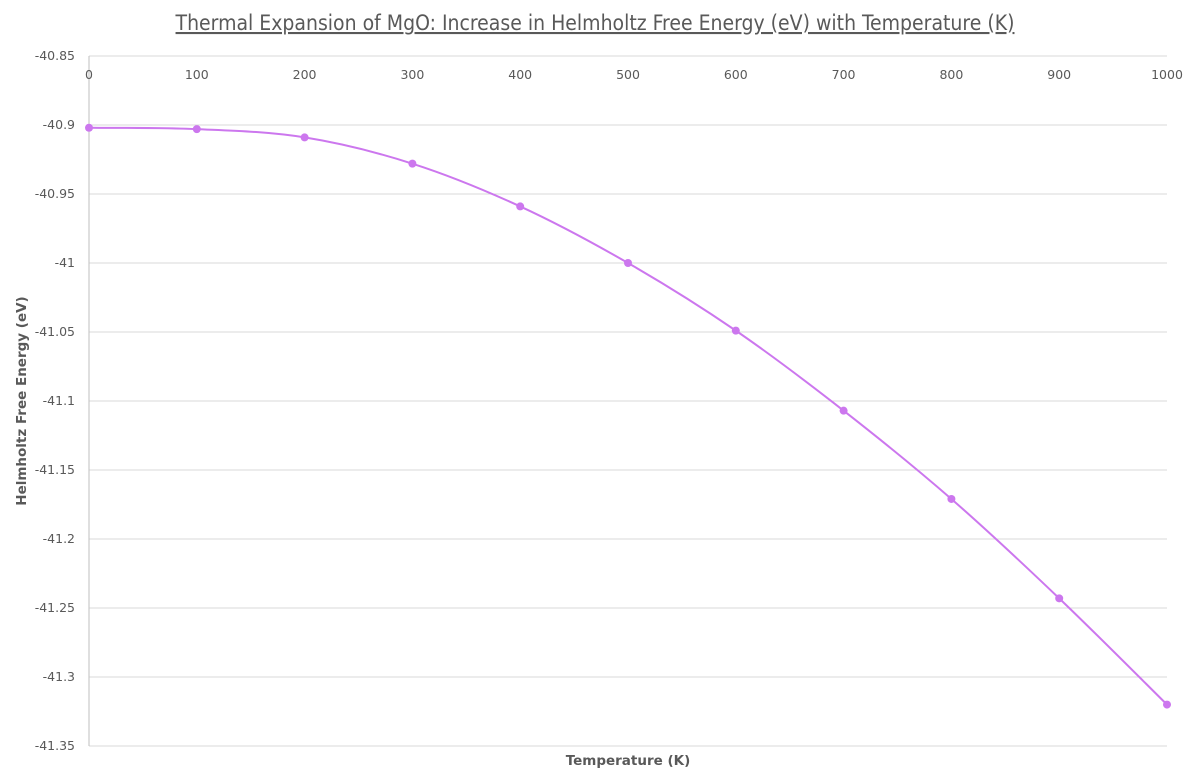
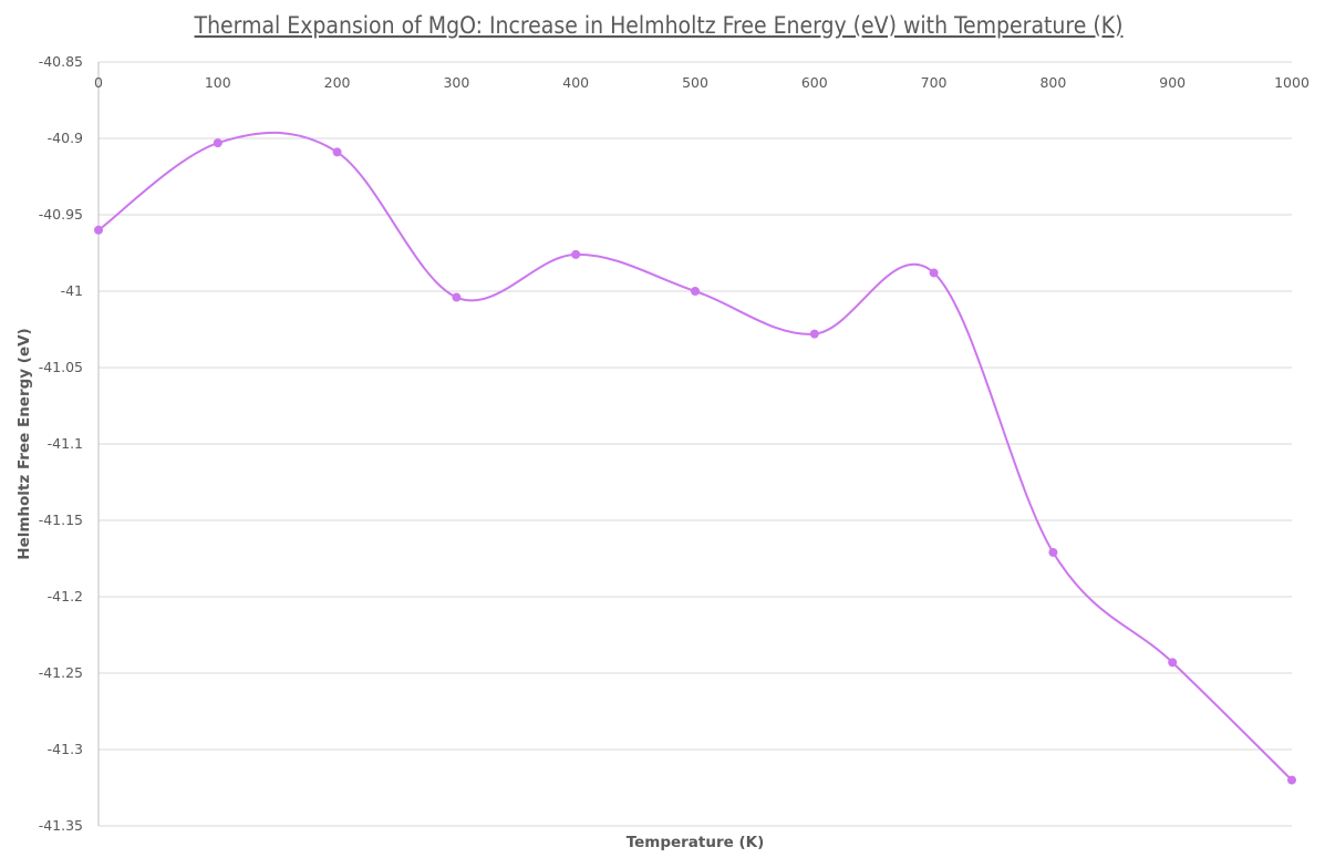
0: -40.902 -> -40.960
300: -40.928 -> -41.004
400: -40.959 -> -40.976
600: -41.049 -> -41.028
700: -41.107 -> -40.988
